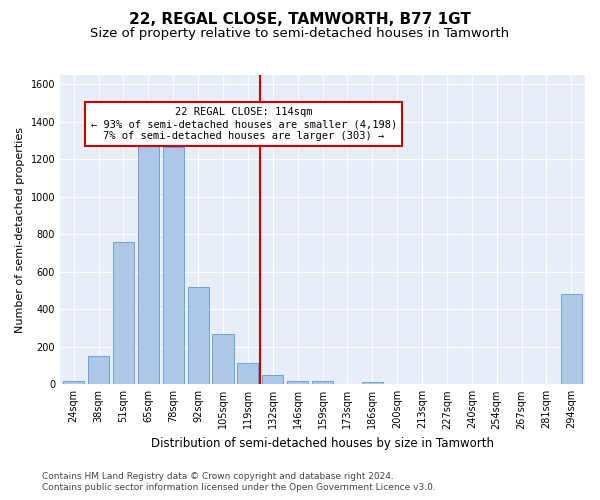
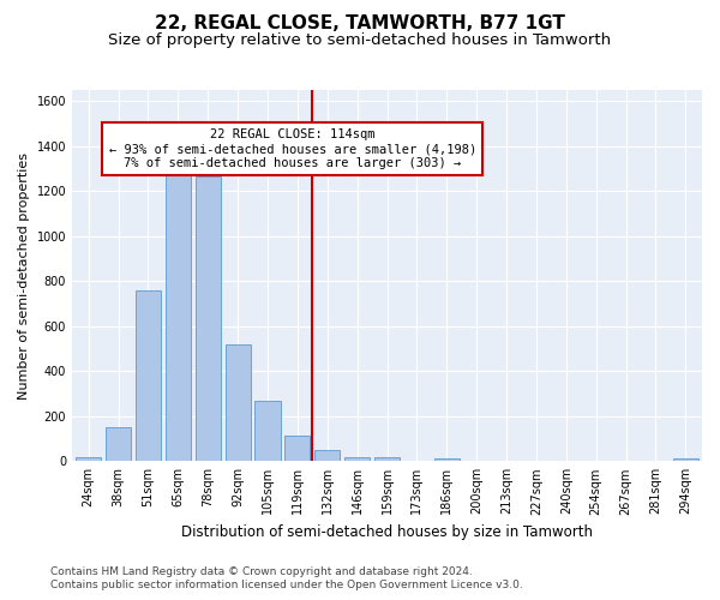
294sqm: 480 -> 10
